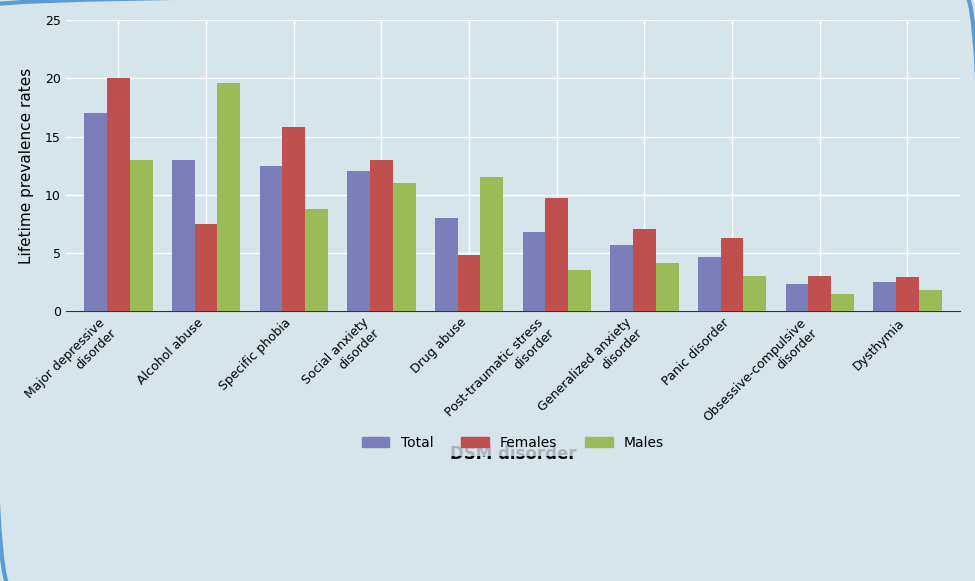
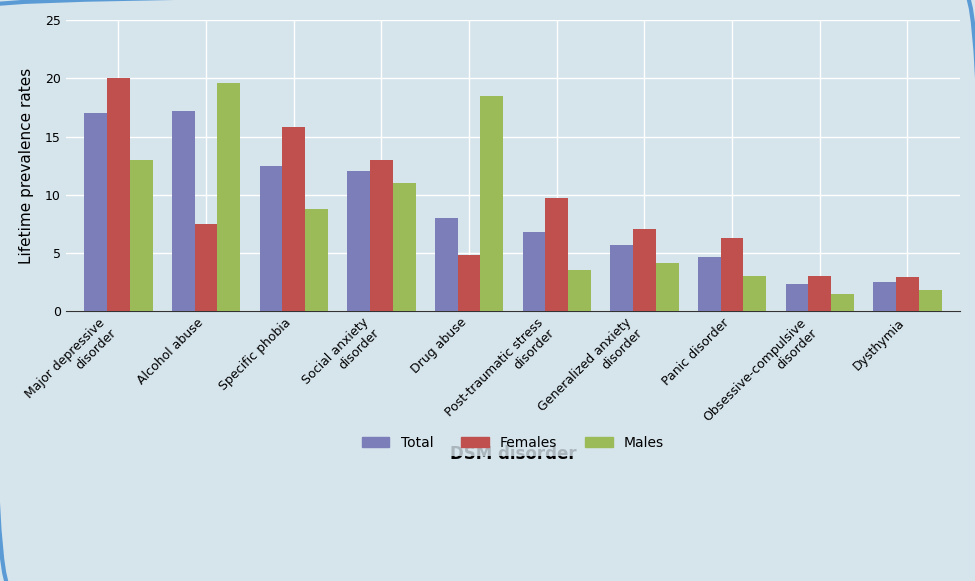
Total/Alcohol abuse: 13.0 -> 17.2
Males/Drug abuse: 11.5 -> 18.5
